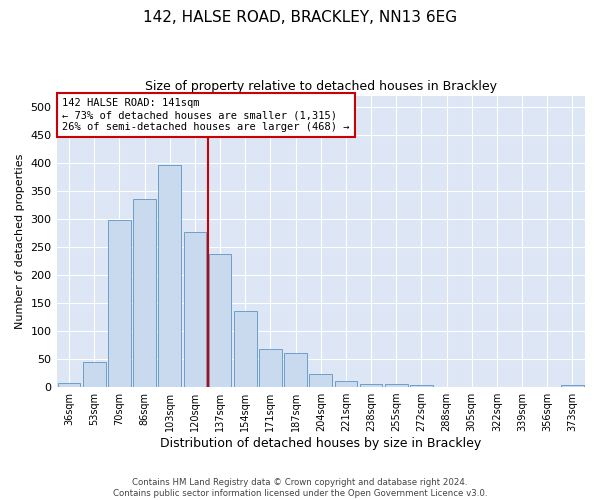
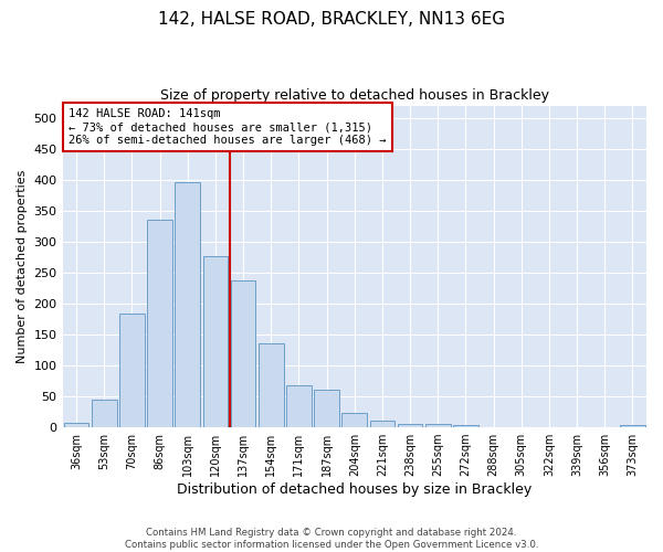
70sqm: 298 -> 184
